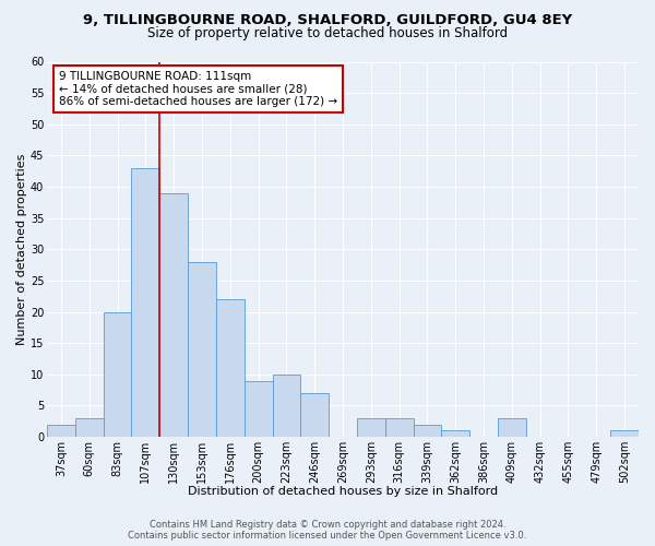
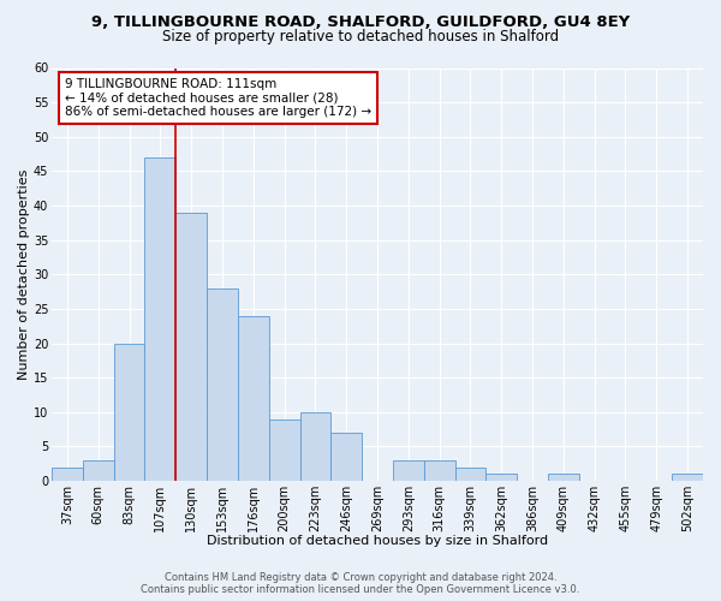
107sqm: 43 -> 47
176sqm: 22 -> 24
409sqm: 3 -> 1
